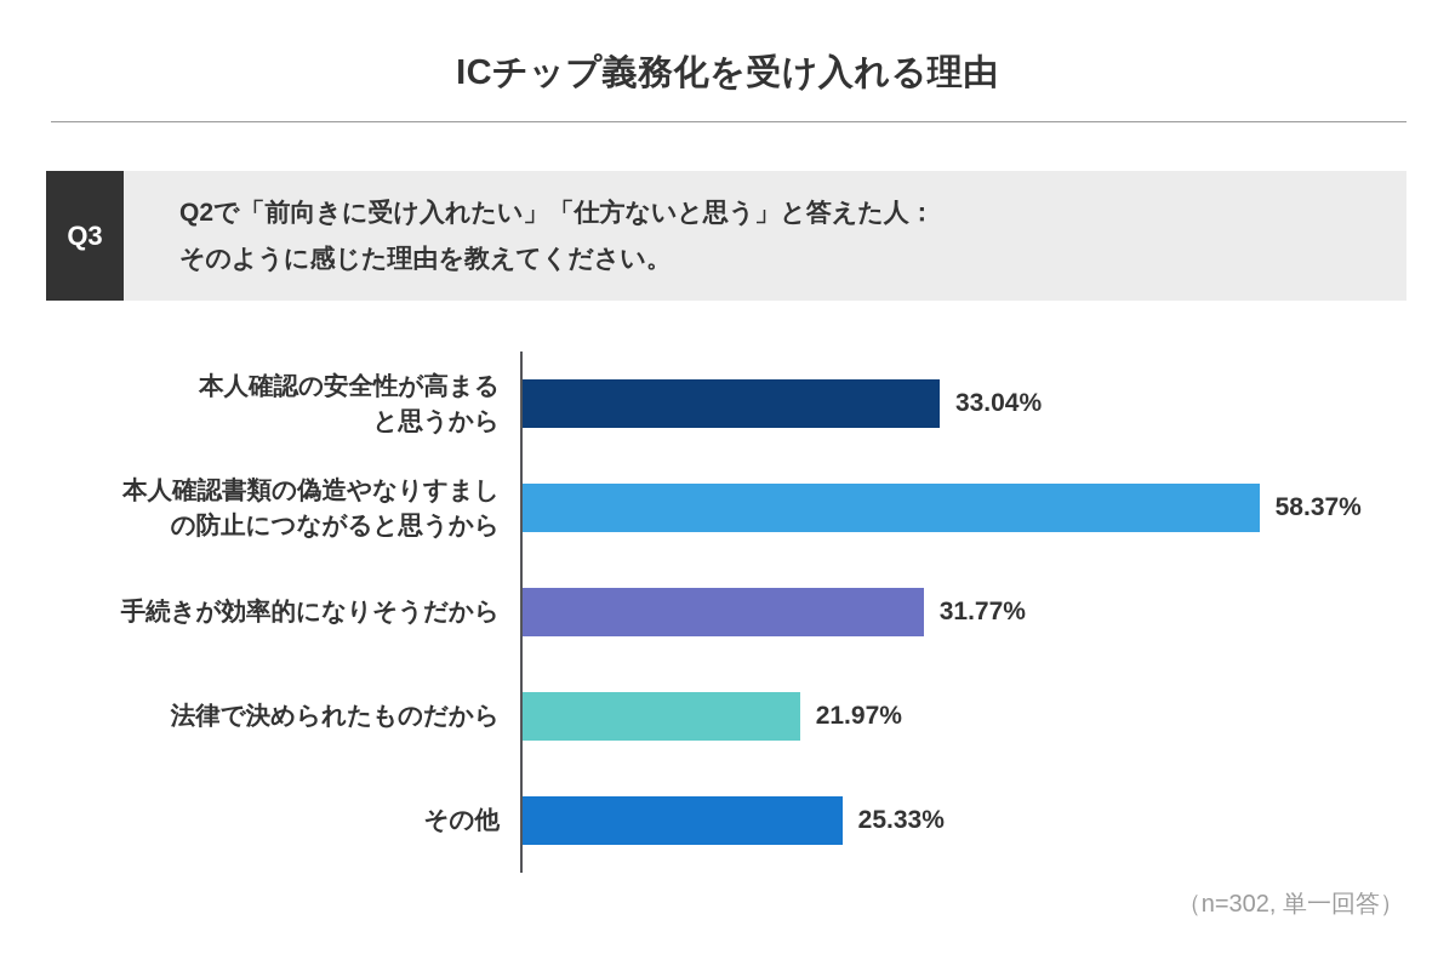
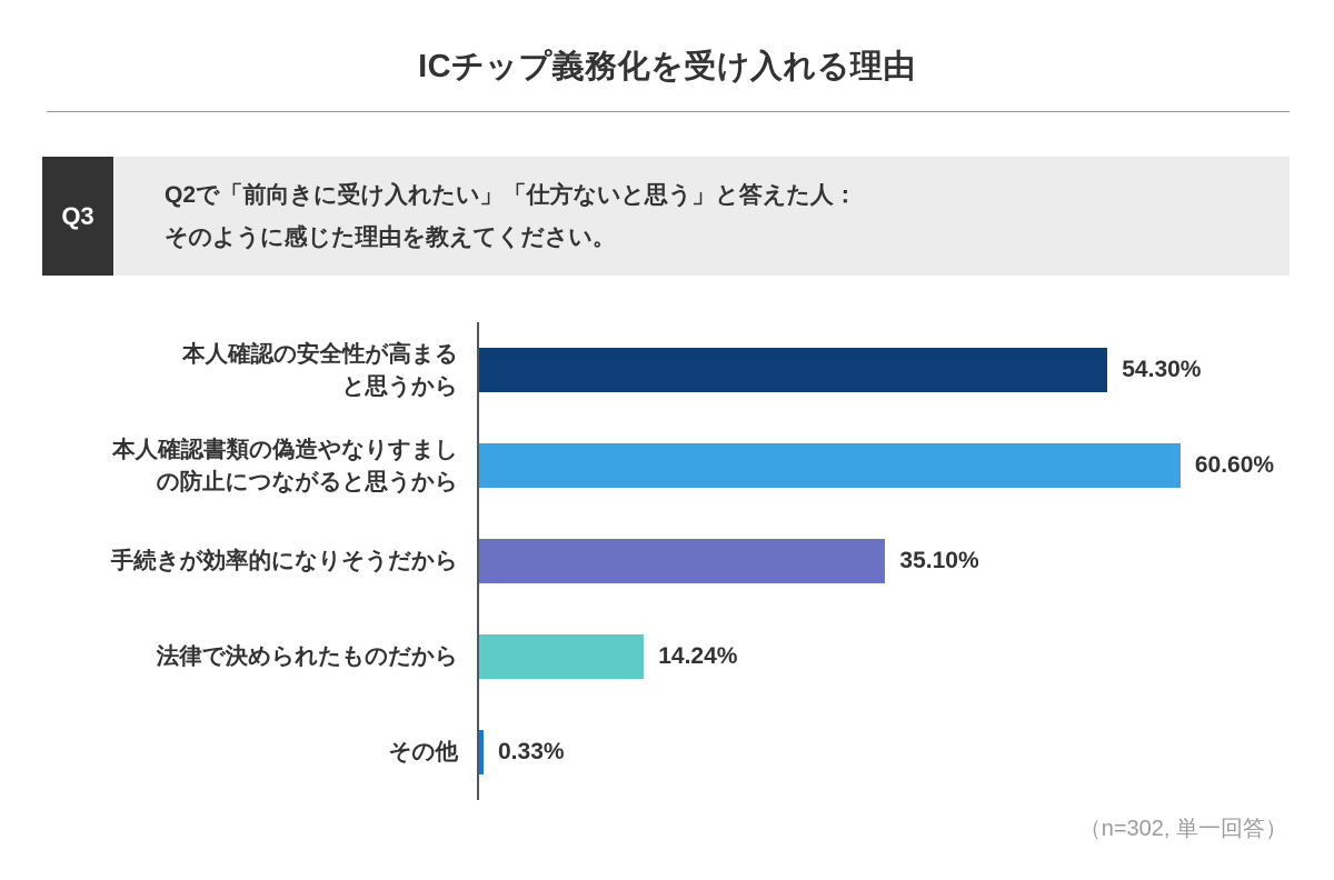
本人確認の安全性が高まると思うから: 33.04% -> 54.30%
本人確認書類の偽造やなりすましの防止につながると思うから: 58.37% -> 60.60%
手続きが効率的になりそうだから: 31.77% -> 35.10%
法律で決められたものだから: 21.97% -> 14.24%
その他: 25.33% -> 0.33%
